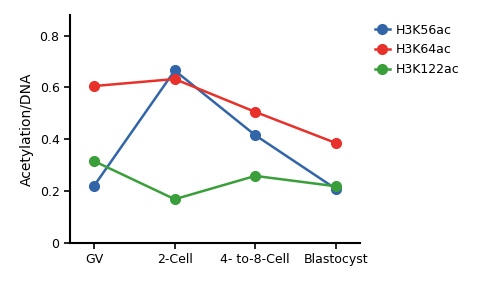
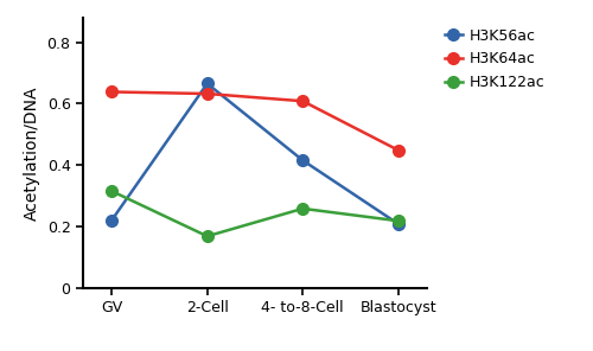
H3K64ac/GV: 0.605 -> 0.638
H3K64ac/4- to-8-Cell: 0.505 -> 0.608
H3K64ac/Blastocyst: 0.385 -> 0.448
